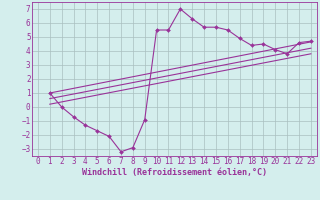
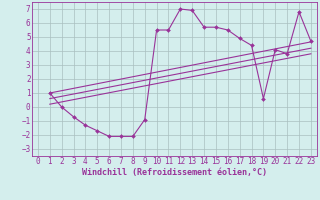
7: -3.2 -> -2.1
8: -2.9 -> -2.1
13: 6.3 -> 6.9
19: 4.5 -> 0.6
22: 4.6 -> 6.8
